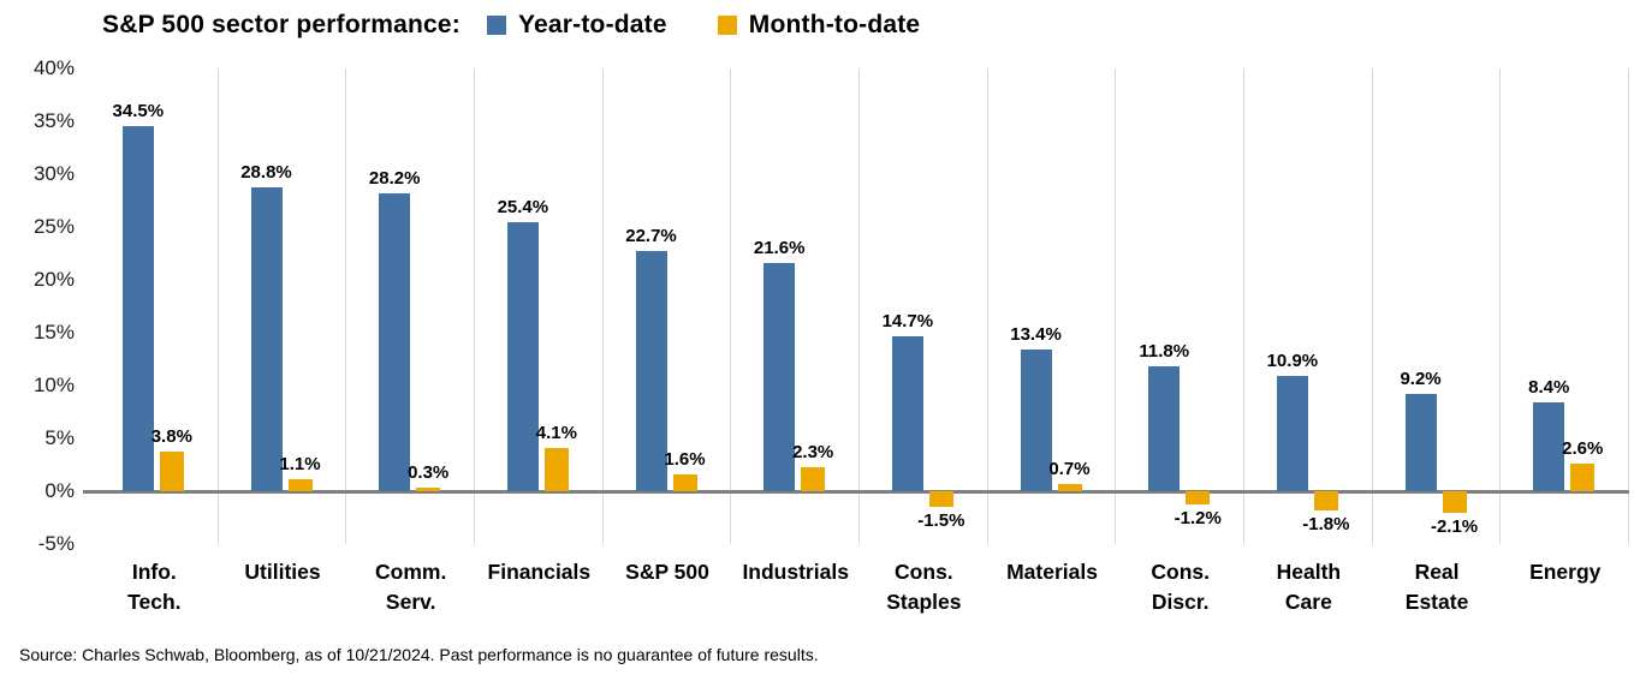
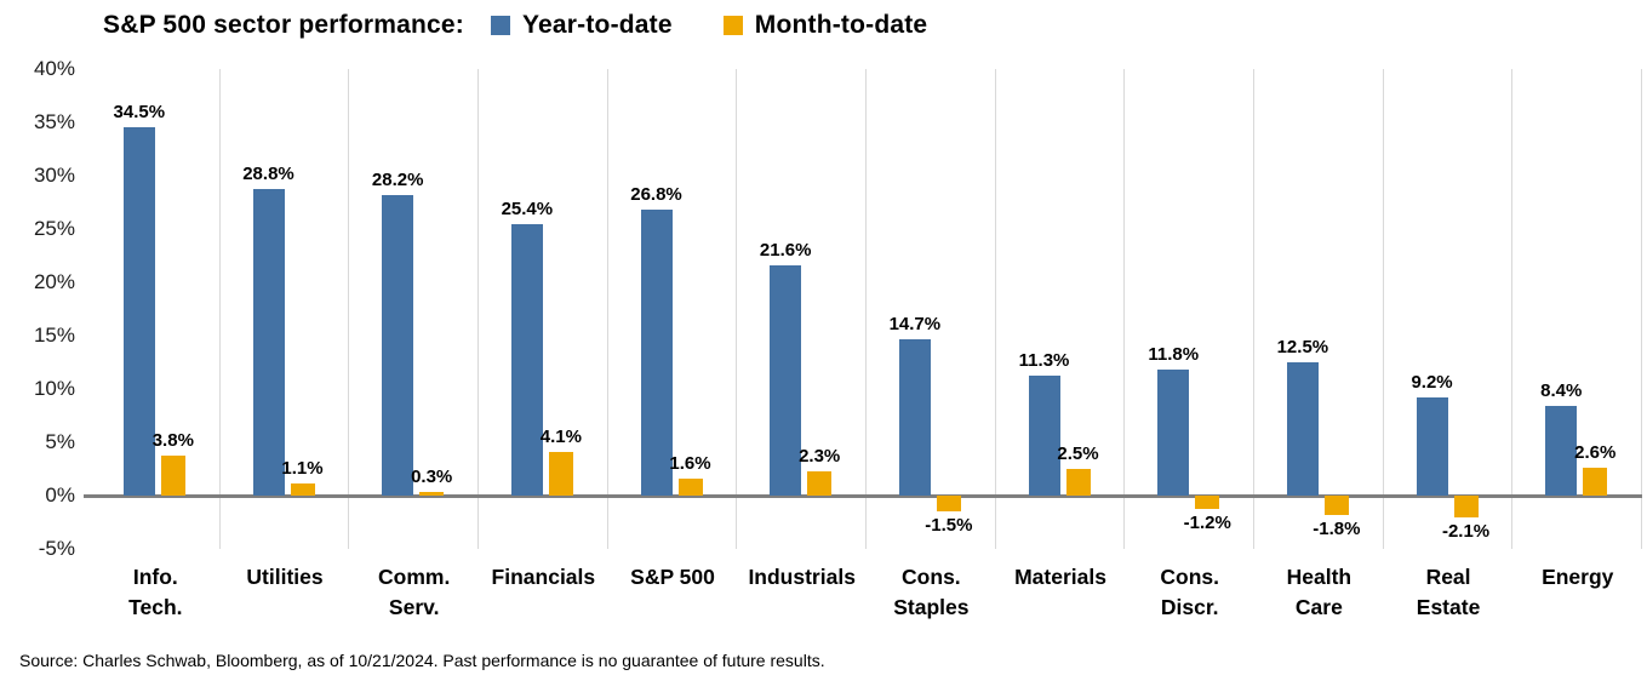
Year-to-date/S&P 500: 22.7% -> 26.8%
Year-to-date/Materials: 13.4% -> 11.3%
Month-to-date/Materials: 0.7% -> 2.5%
Year-to-date/Health Care: 10.9% -> 12.5%
